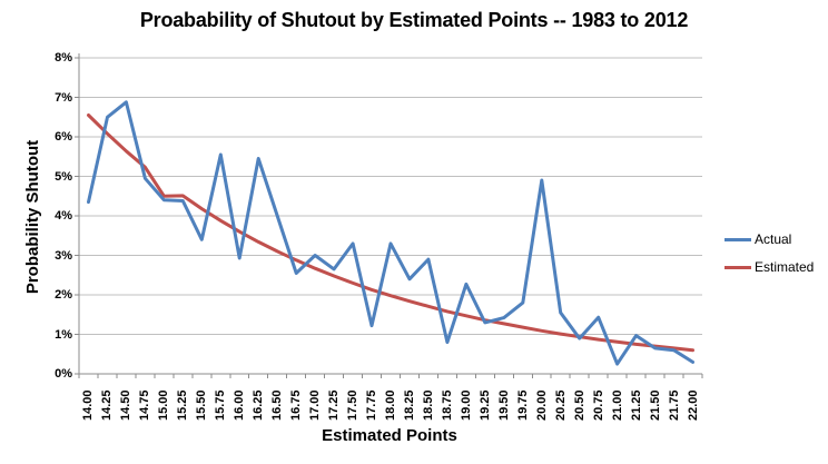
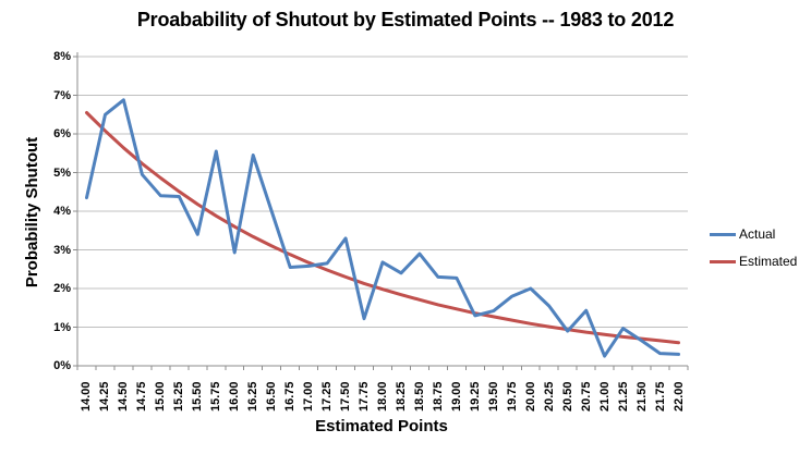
Estimated/15.00: 4.5% -> 4.9%
Actual/17.00: 3.0% -> 2.6%
Actual/18.00: 3.3% -> 2.7%
Actual/18.75: 0.8% -> 2.3%
Actual/20.00: 4.9% -> 2.0%
Actual/21.75: 0.6% -> 0.3%
